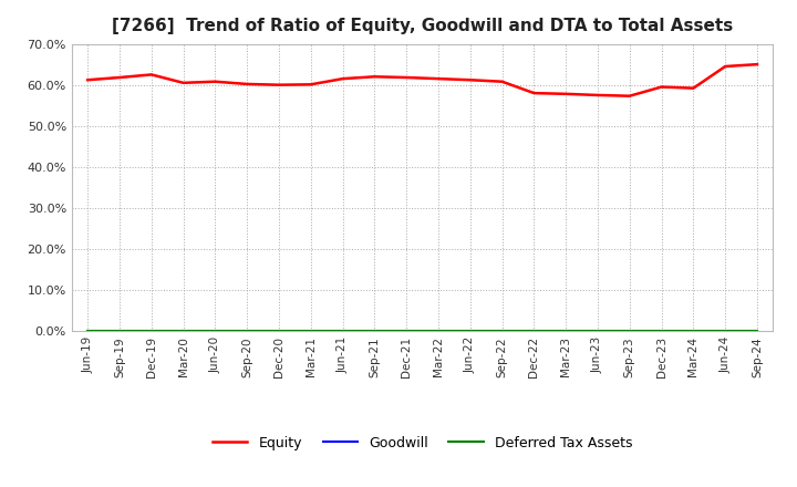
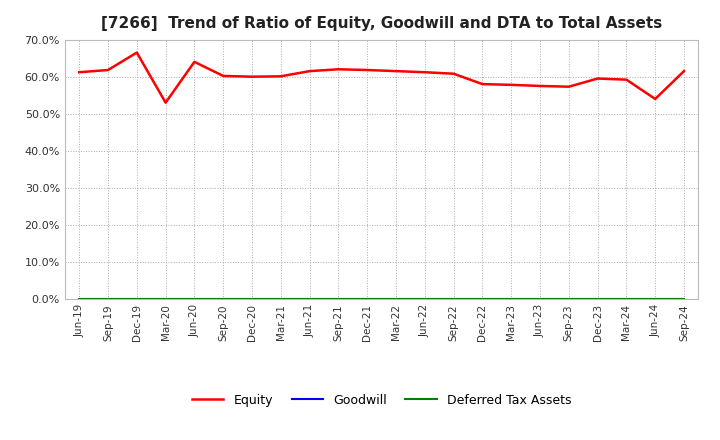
Equity/Dec-19: 62.5% -> 66.5%
Equity/Mar-20: 60.5% -> 53.0%
Equity/Jun-20: 60.8% -> 64.0%
Equity/Jun-24: 64.5% -> 54.0%
Equity/Sep-24: 65.0% -> 61.5%
